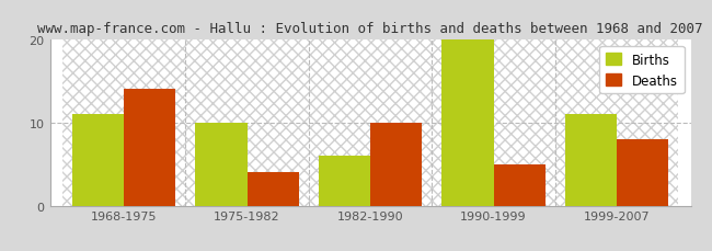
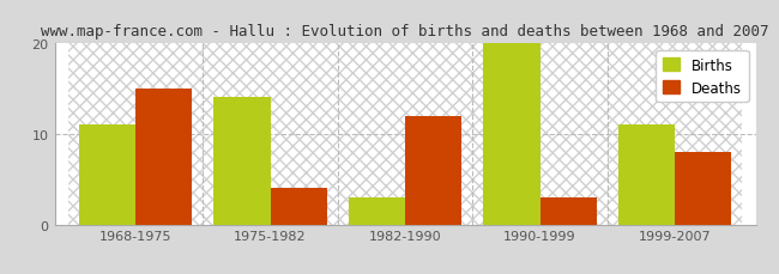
Deaths/1968-1975: 14 -> 15
Births/1975-1982: 10 -> 14
Births/1982-1990: 6 -> 3
Deaths/1982-1990: 10 -> 12
Deaths/1990-1999: 5 -> 3
